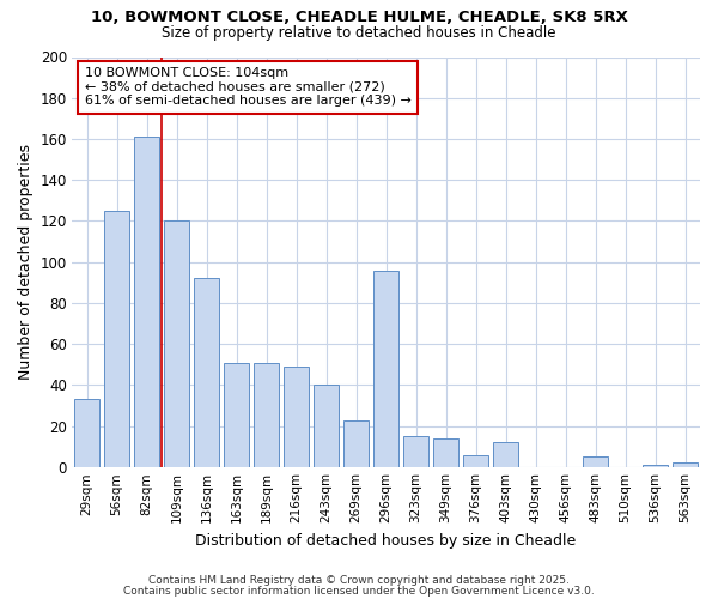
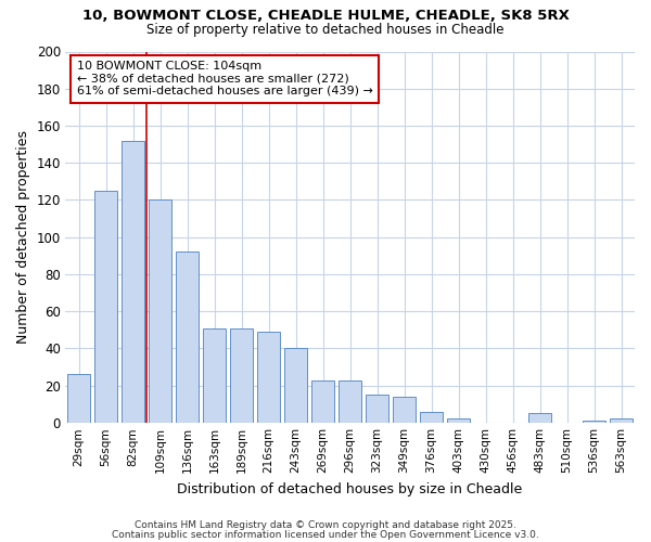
29sqm: 33 -> 26
82sqm: 161 -> 152
296sqm: 96 -> 23
403sqm: 12 -> 2
